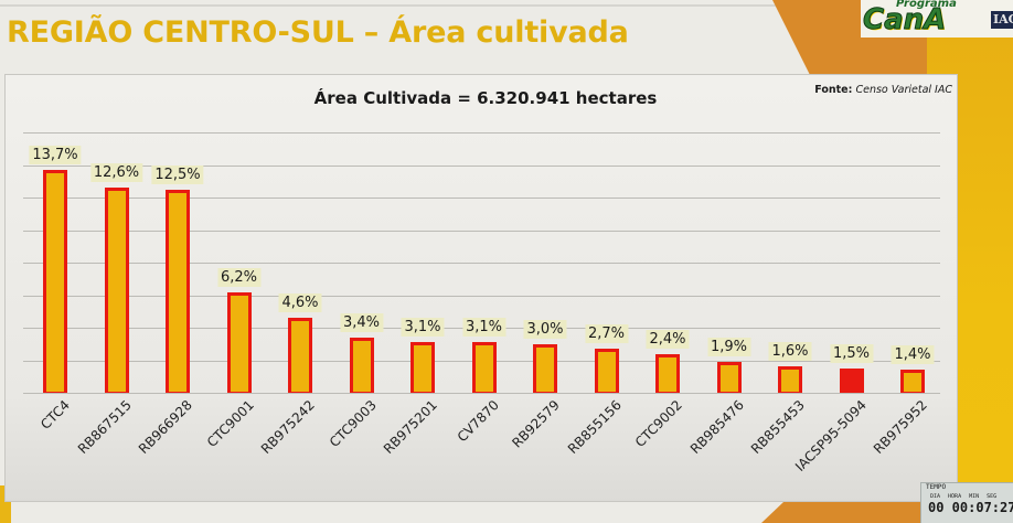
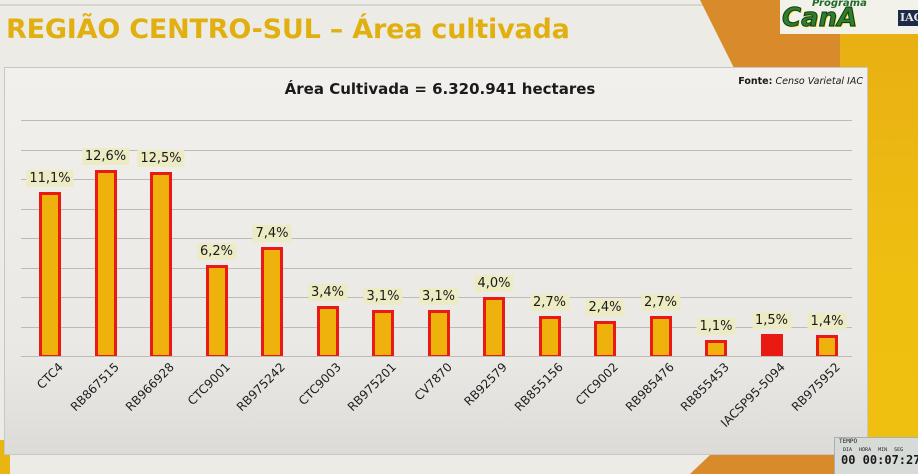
CTC4: 13,7% -> 11,1%
RB975242: 4,6% -> 7,4%
RB92579: 3,0% -> 4,0%
RB985476: 1,9% -> 2,7%
RB855453: 1,6% -> 1,1%
